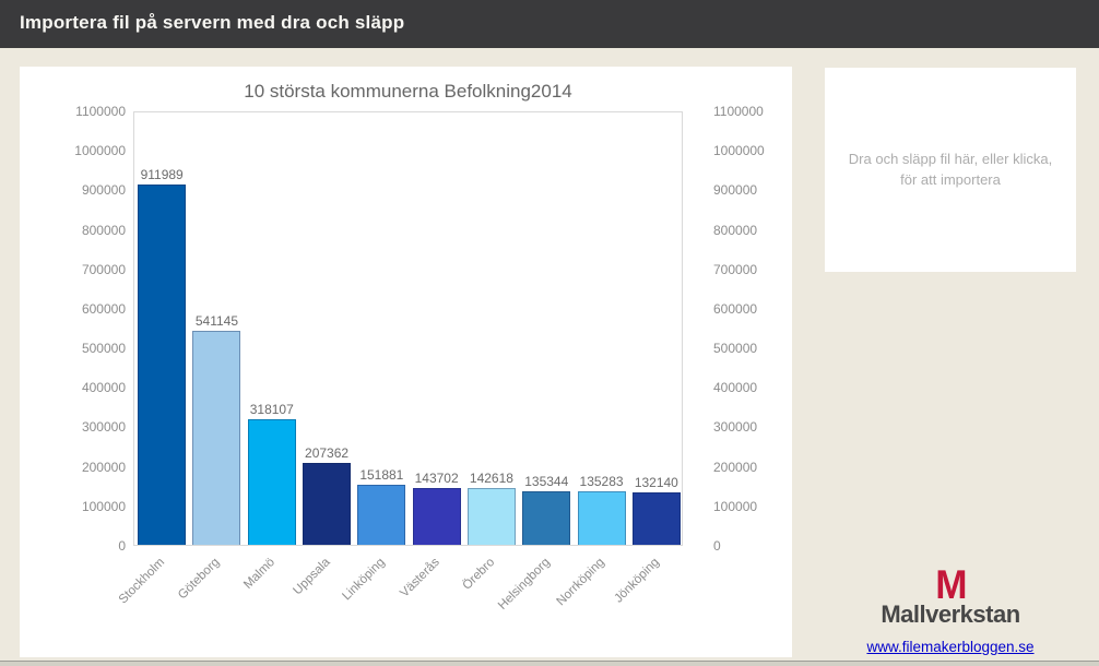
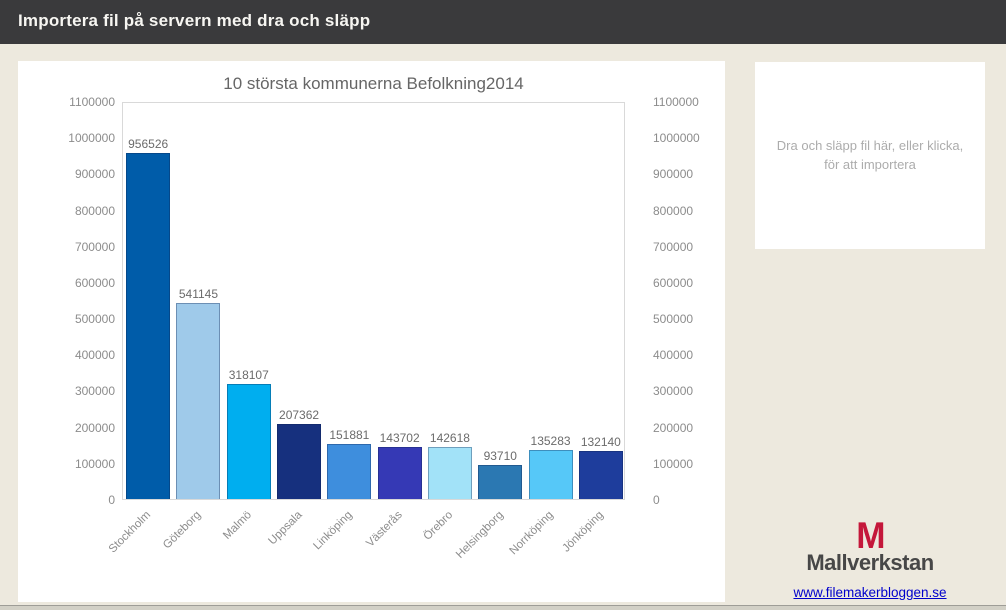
Stockholm: 911989 -> 956526
Helsingborg: 135344 -> 93710
